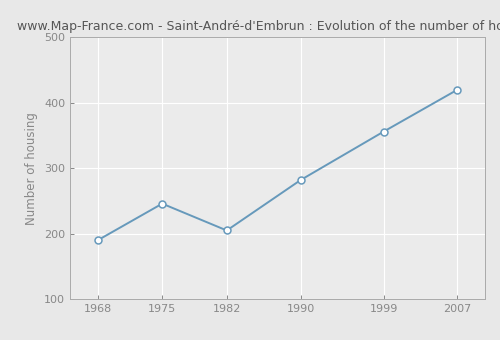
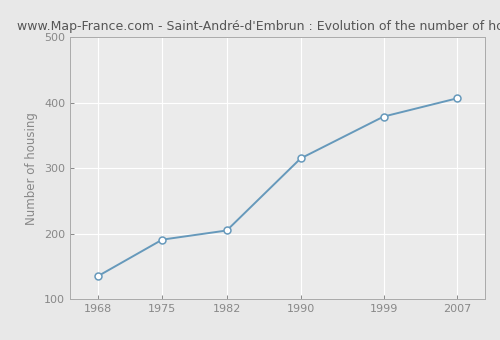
1968: 190 -> 135
1975: 246 -> 191
1990: 282 -> 315
1999: 356 -> 379
2007: 420 -> 407
